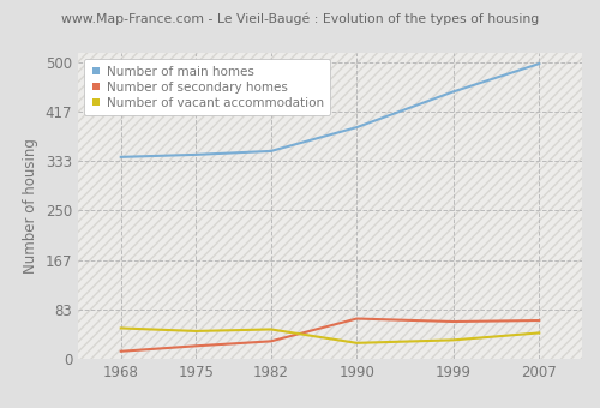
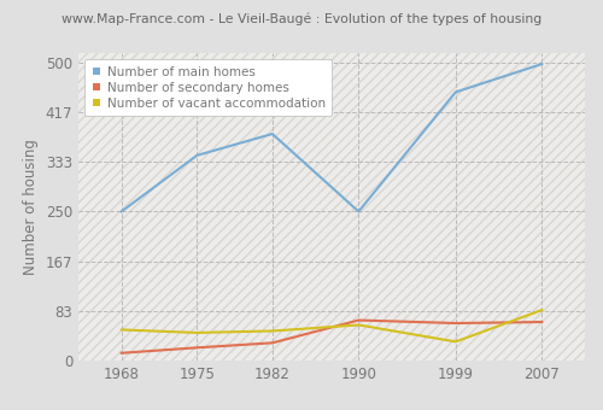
Number of main homes/1968: 340 -> 250
Number of main homes/1982: 350 -> 380
Number of main homes/1990: 390 -> 250
Number of vacant accommodation/1990: 27 -> 60
Number of vacant accommodation/2007: 44 -> 85
